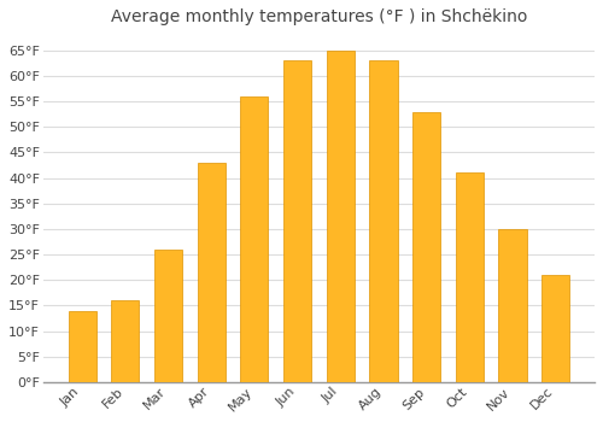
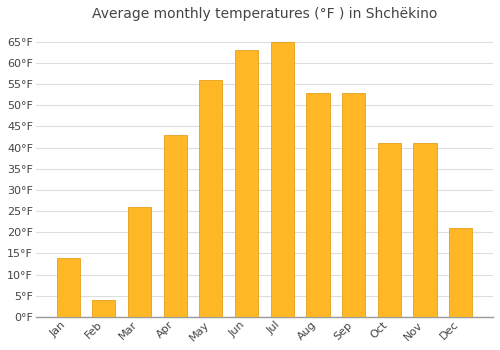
Feb: 16°F -> 4°F
Aug: 63°F -> 53°F
Nov: 30°F -> 41°F
